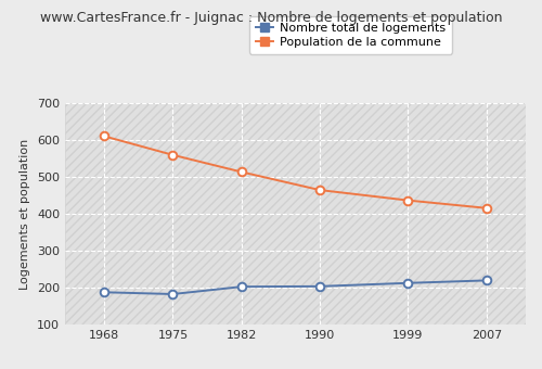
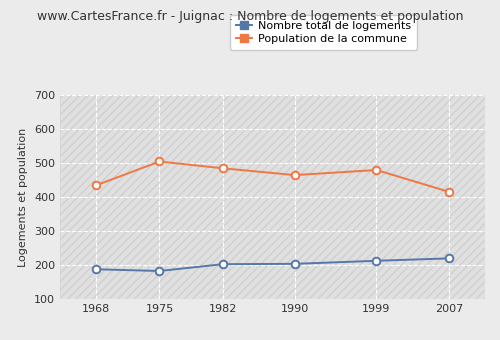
Population de la commune/1968: 611 -> 435
Population de la commune/1975: 560 -> 505
Population de la commune/1982: 514 -> 485
Population de la commune/1999: 437 -> 480
